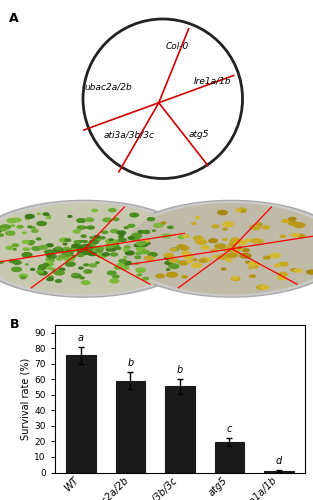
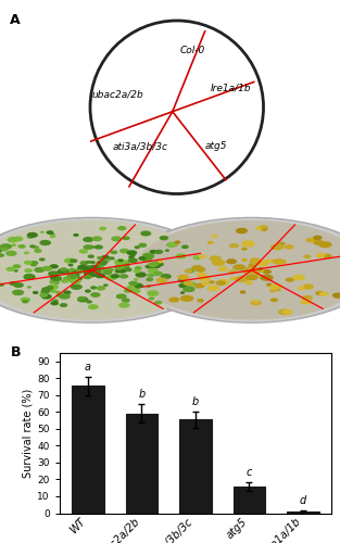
atg5: 20 -> 16
